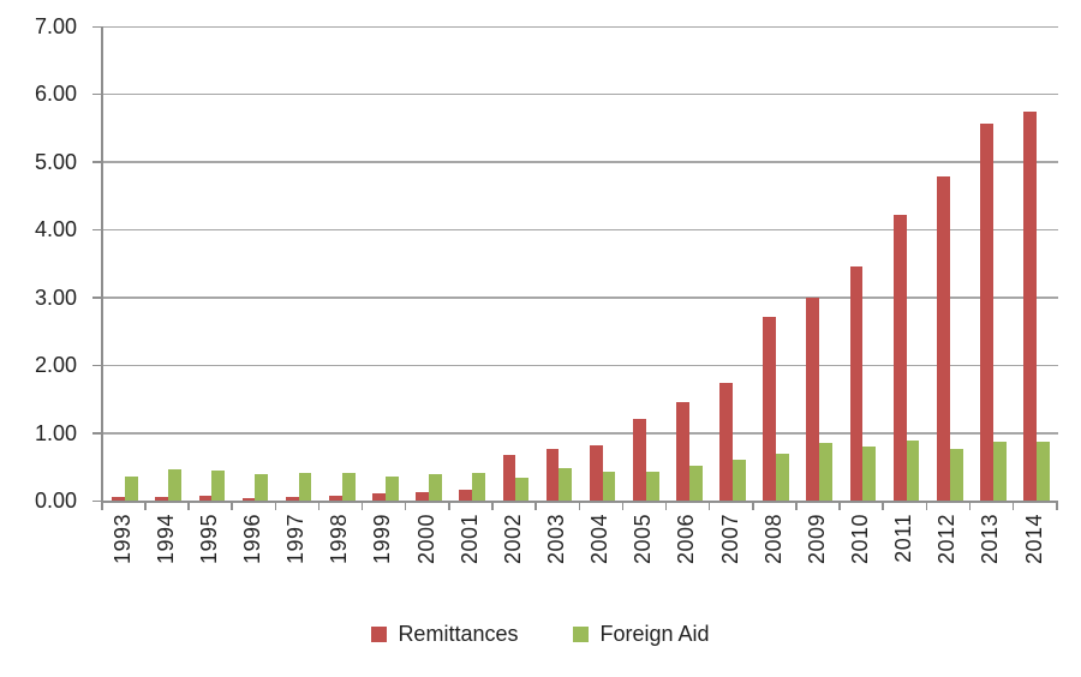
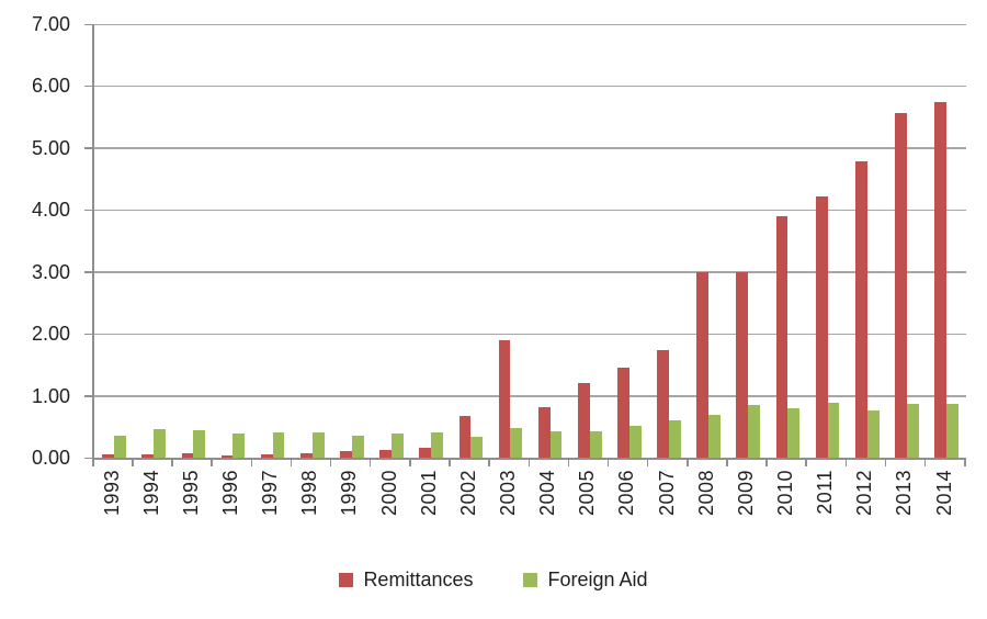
Remittances/2003: 0.8 -> 1.9
Remittances/2008: 2.7 -> 3.0
Remittances/2010: 3.5 -> 3.9
